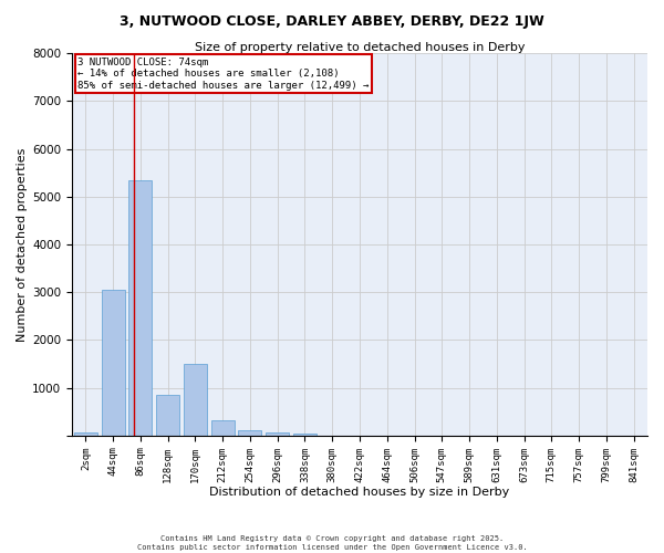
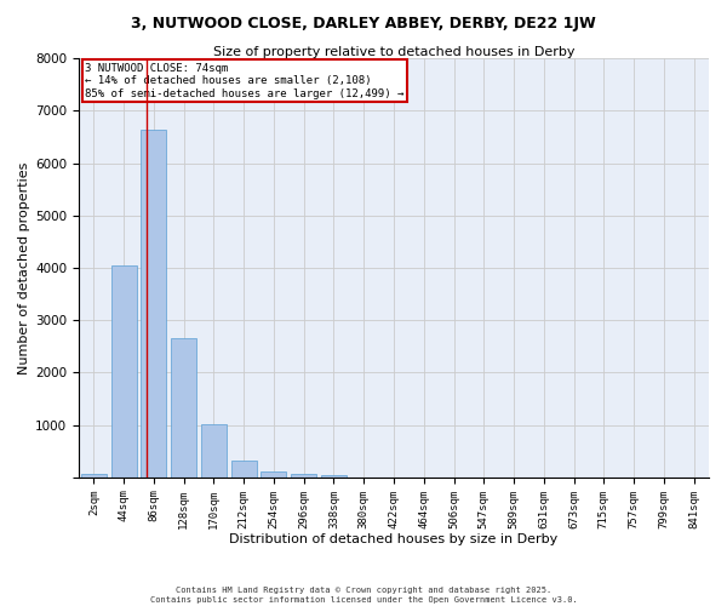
44sqm: 3050 -> 4050
86sqm: 5350 -> 6650
128sqm: 850 -> 2650
170sqm: 1500 -> 1020
